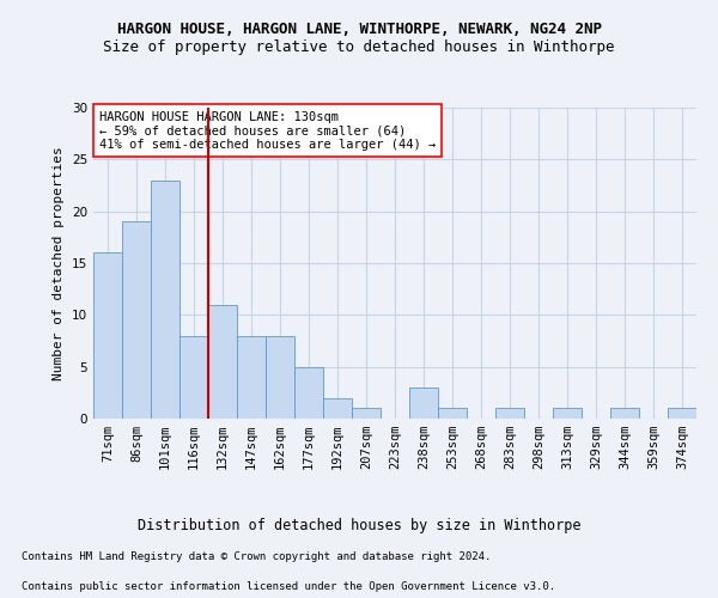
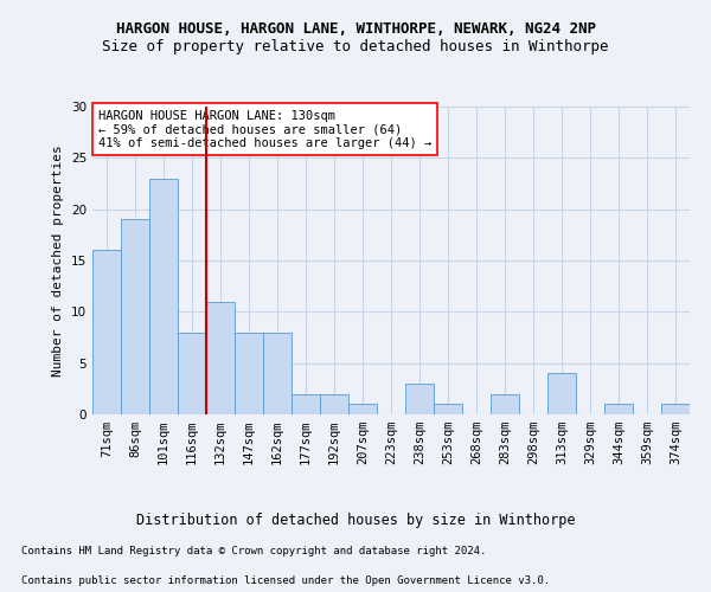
177sqm: 5 -> 2
283sqm: 1 -> 2
313sqm: 1 -> 4
